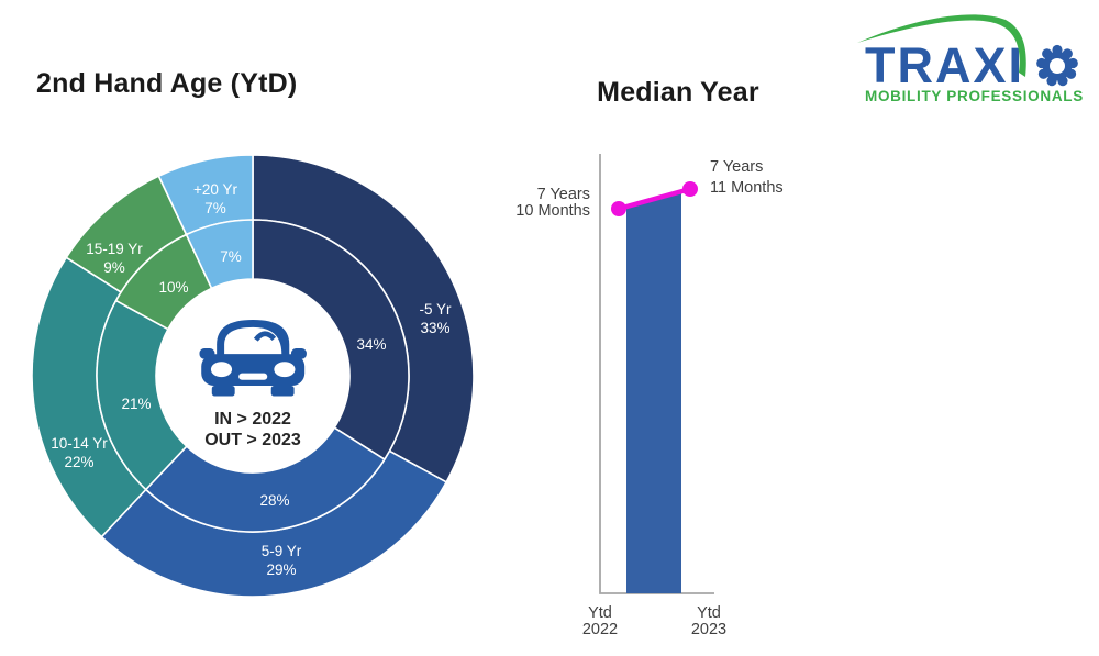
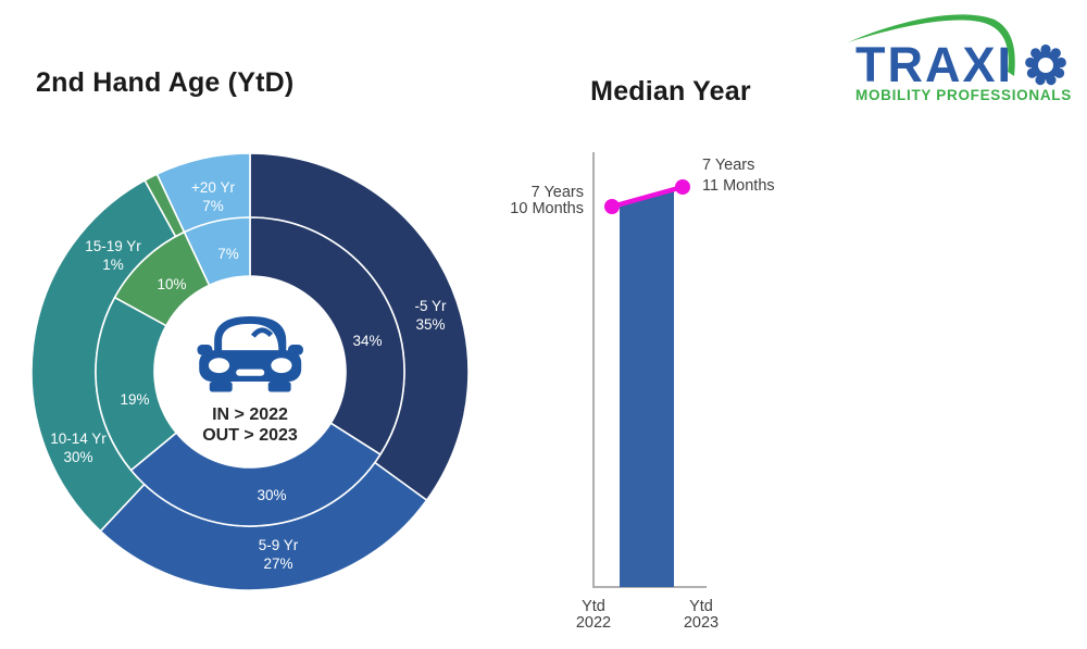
2nd Hand Age (YtD)/OUT > 2023/-5 Yr: 33% -> 35%
2nd Hand Age (YtD)/OUT > 2023/5-9 Yr: 29% -> 27%
2nd Hand Age (YtD)/IN > 2022/5-9 Yr: 28% -> 30%
2nd Hand Age (YtD)/OUT > 2023/10-14 Yr: 22% -> 30%
2nd Hand Age (YtD)/IN > 2022/10-14 Yr: 21% -> 19%
2nd Hand Age (YtD)/OUT > 2023/15-19 Yr: 9% -> 1%
